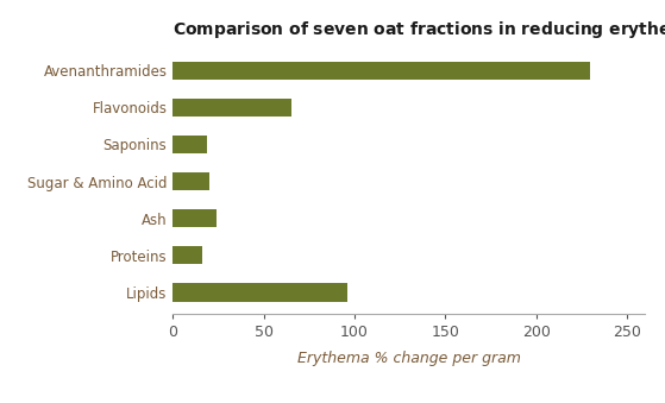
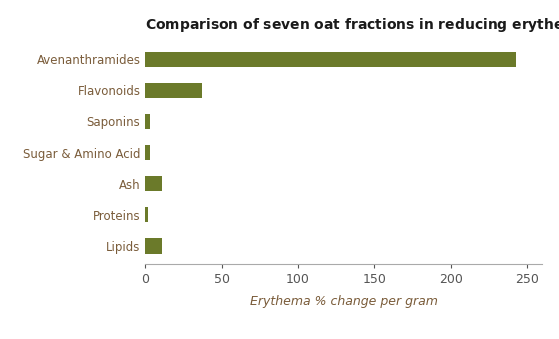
Avenanthramides: 230 -> 243
Flavonoids: 65 -> 37
Saponins: 19 -> 3
Sugar & Amino Acid: 20 -> 3
Ash: 24 -> 11
Proteins: 16 -> 2
Lipids: 96 -> 11
